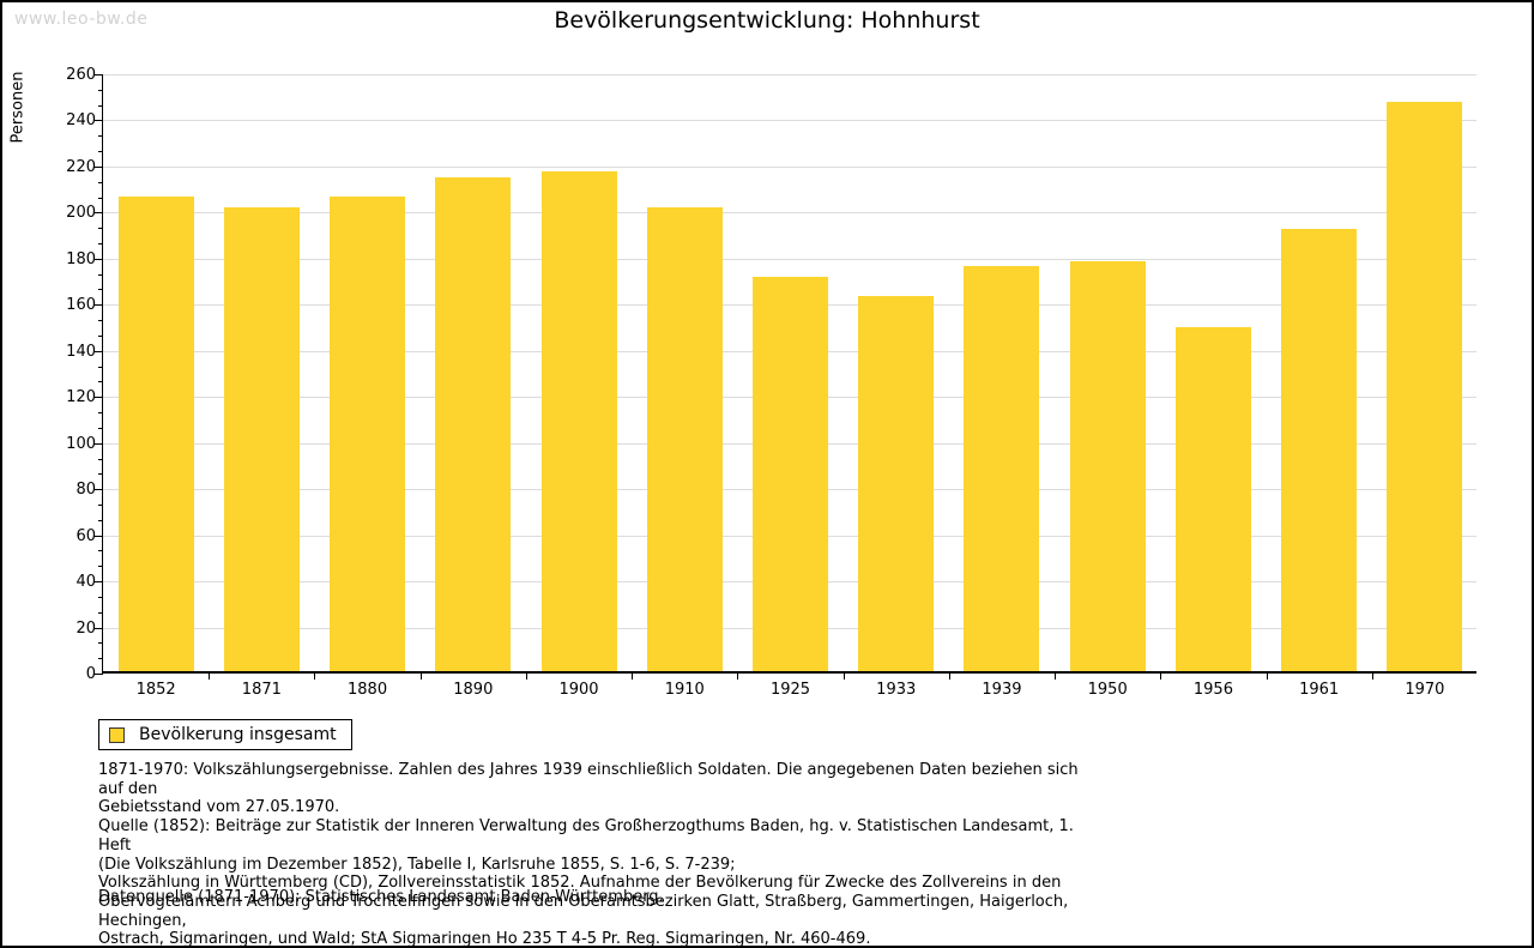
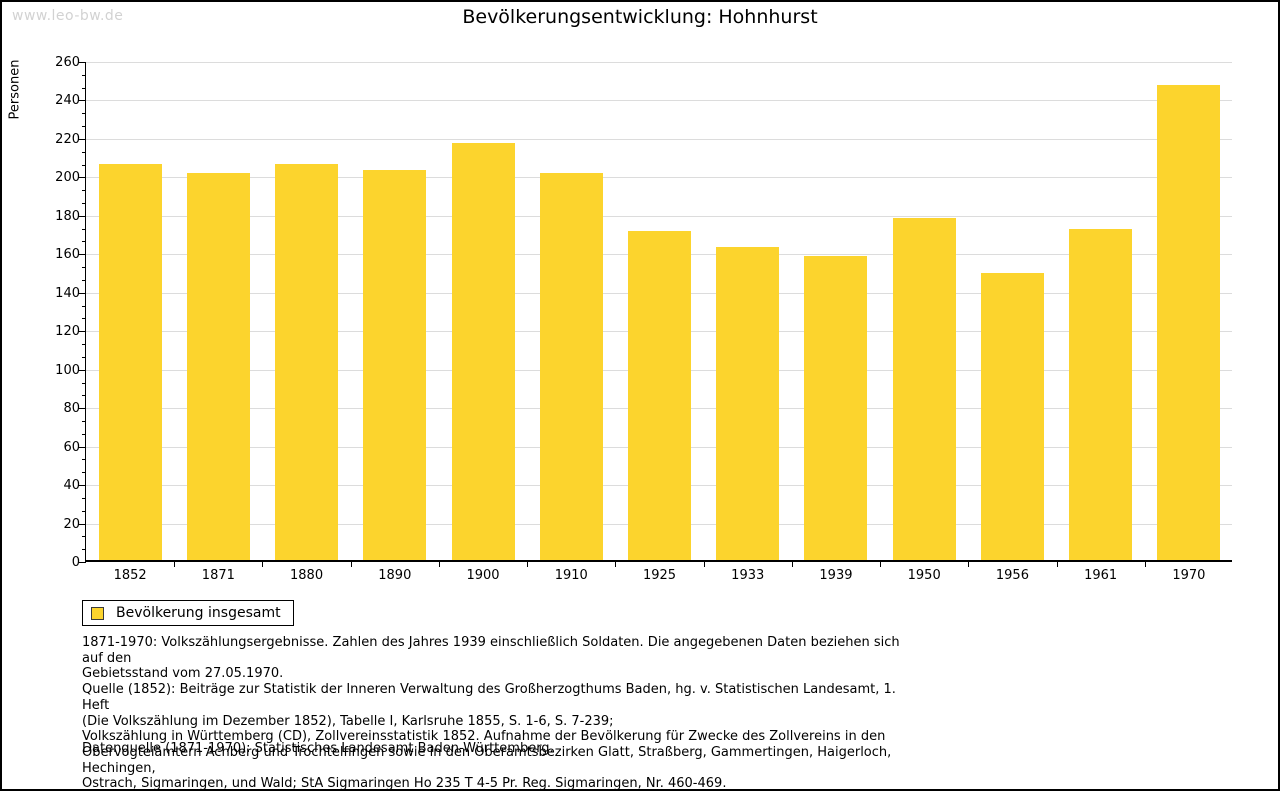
1890: 214 -> 203
1939: 176 -> 158
1961: 192 -> 172
